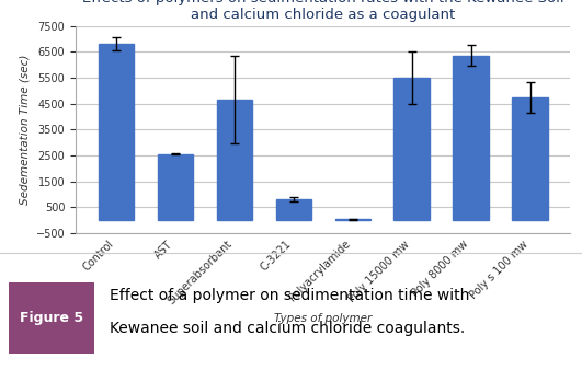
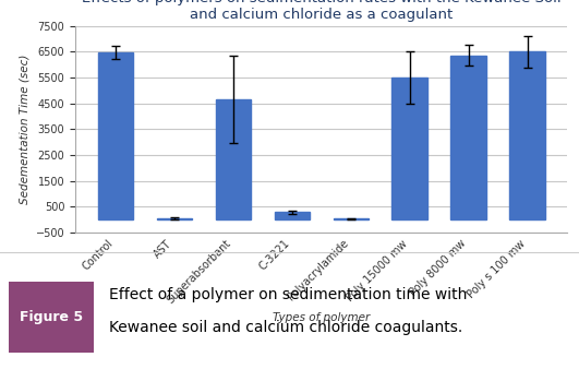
Control: 6800 -> 6480
AST: 2550 -> 50
C-3221: 800 -> 280
Poly s 100 mw: 4750 -> 6500
